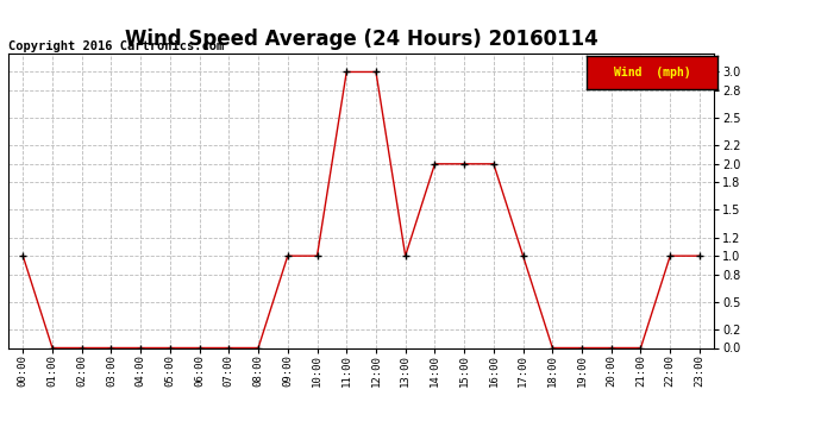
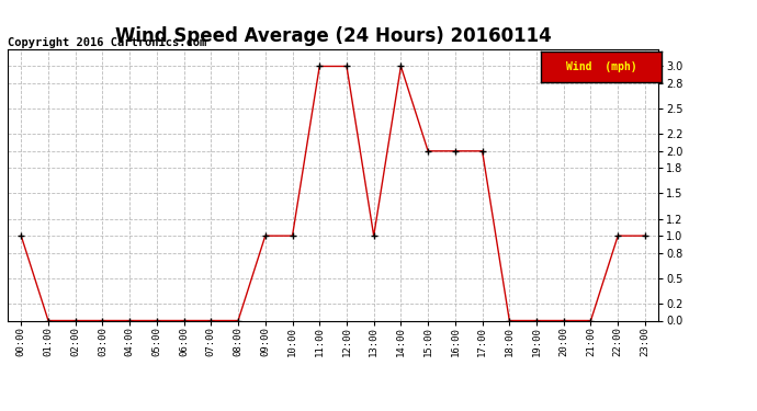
14:00: 2 -> 3
17:00: 1 -> 2
